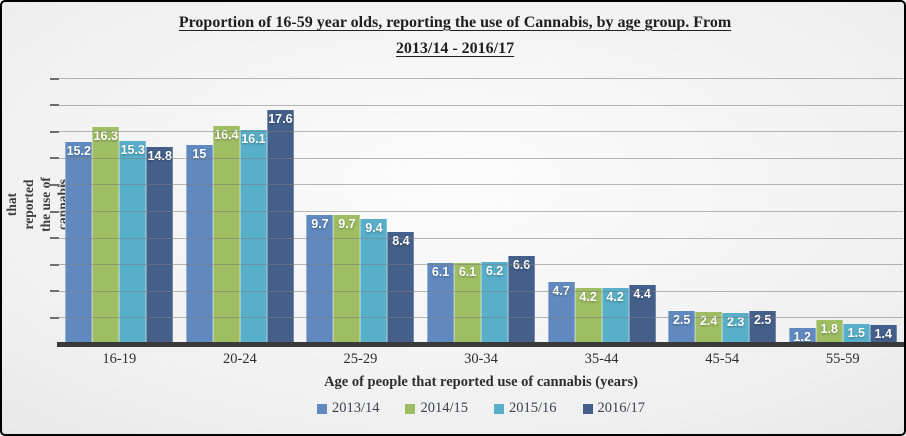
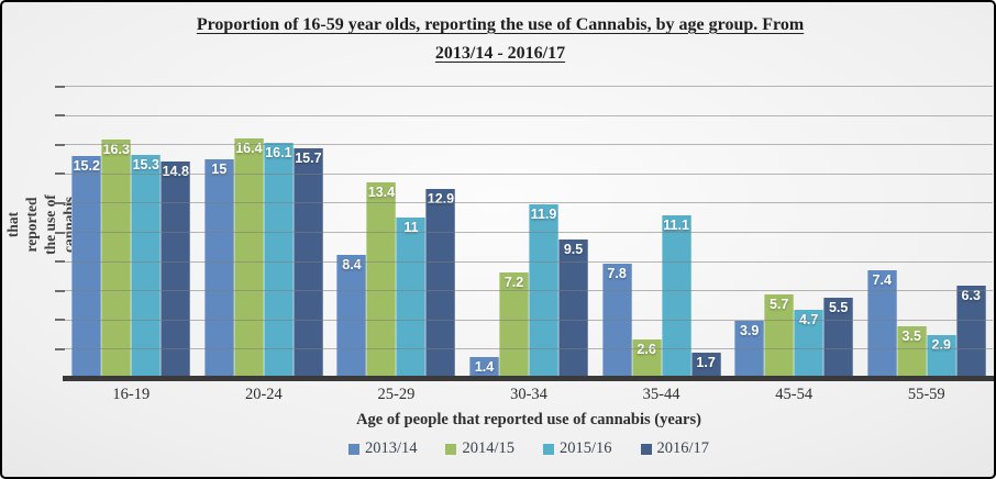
2016/17/20-24: 17.6 -> 15.7
2013/14/25-29: 9.7 -> 8.4
2014/15/25-29: 9.7 -> 13.4
2015/16/25-29: 9.4 -> 11
2016/17/25-29: 8.4 -> 12.9
2013/14/30-34: 6.1 -> 1.4
2014/15/30-34: 6.1 -> 7.2
2015/16/30-34: 6.2 -> 11.9
2016/17/30-34: 6.6 -> 9.5
2013/14/35-44: 4.7 -> 7.8
2014/15/35-44: 4.2 -> 2.6
2015/16/35-44: 4.2 -> 11.1
2016/17/35-44: 4.4 -> 1.7
2013/14/45-54: 2.5 -> 3.9
2014/15/45-54: 2.4 -> 5.7
2015/16/45-54: 2.3 -> 4.7
2016/17/45-54: 2.5 -> 5.5
2013/14/55-59: 1.2 -> 7.4
2014/15/55-59: 1.8 -> 3.5
2015/16/55-59: 1.5 -> 2.9
2016/17/55-59: 1.4 -> 6.3
